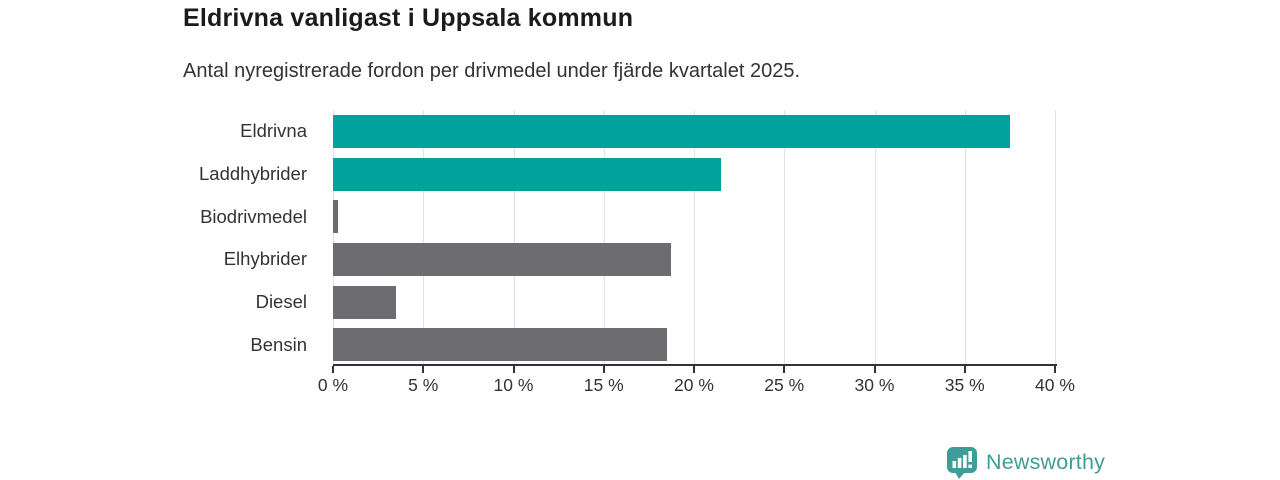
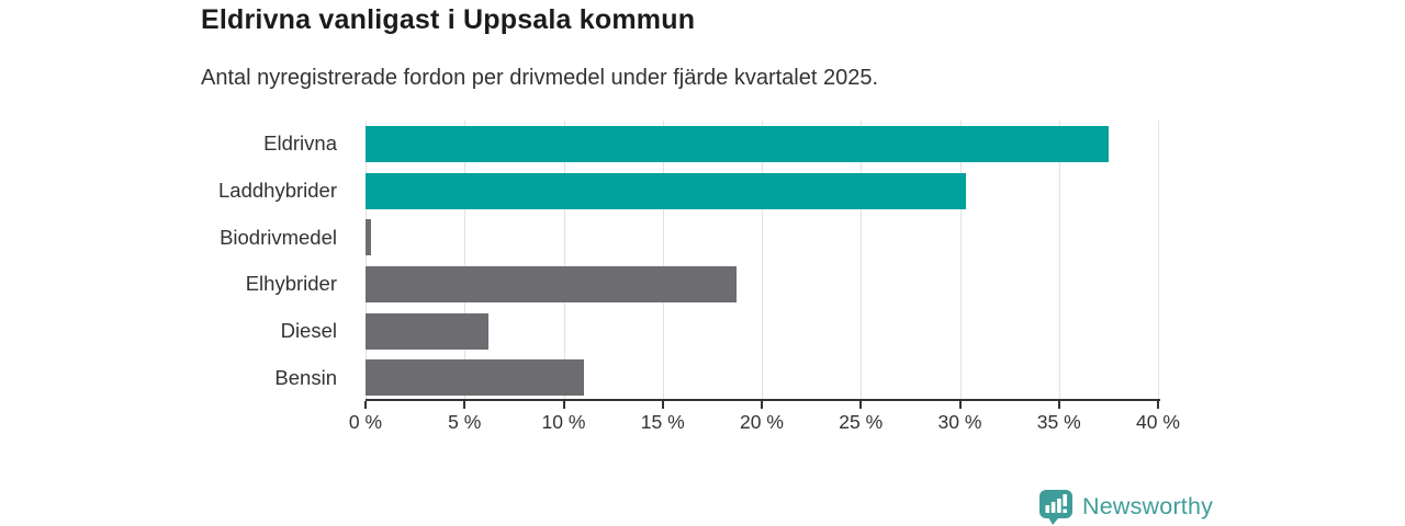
Laddhybrider: 21.5% -> 30.3%
Diesel: 3.5% -> 6.2%
Bensin: 18.5% -> 11.0%
